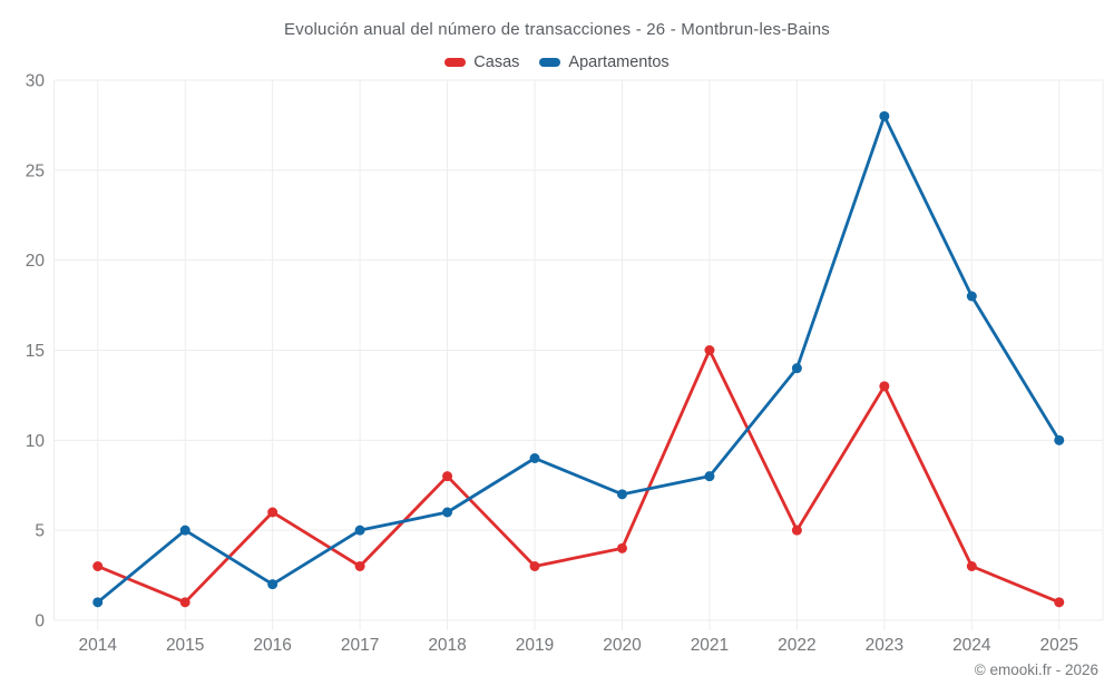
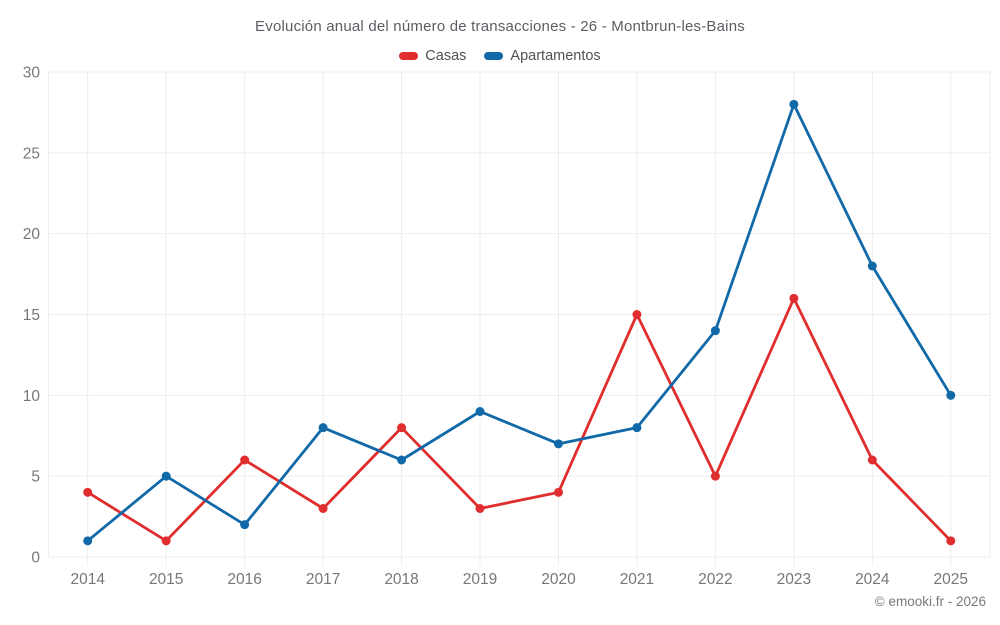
Casas/2014: 3 -> 4
Apartamentos/2017: 5 -> 8
Casas/2023: 13 -> 16
Casas/2024: 3 -> 6
